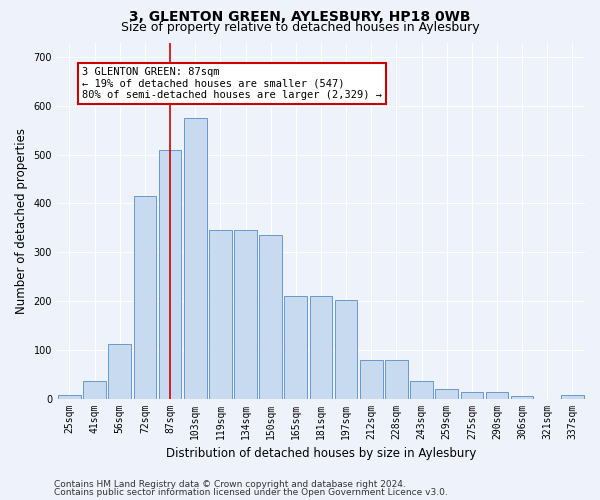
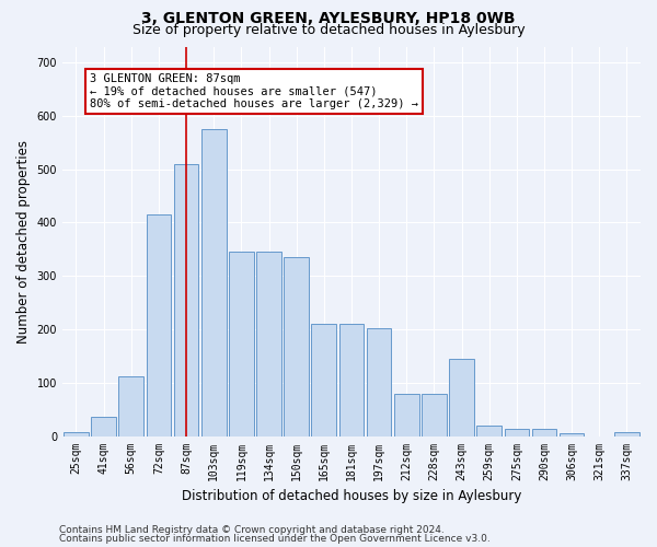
243sqm: 35 -> 145
